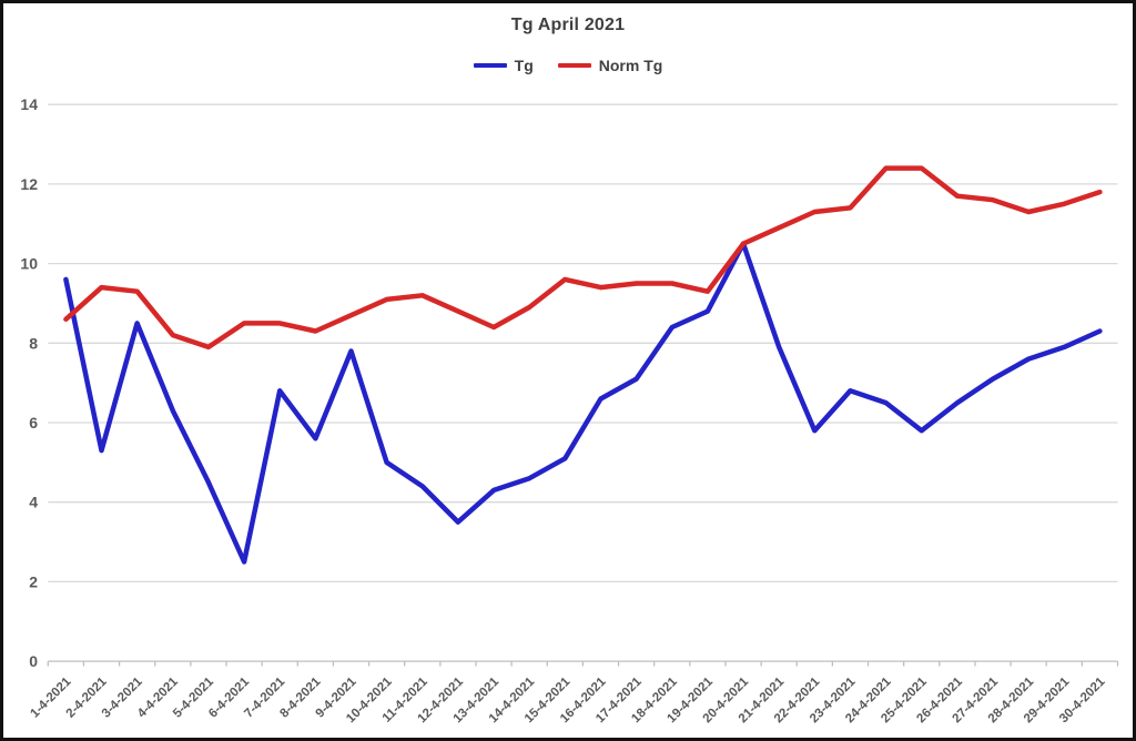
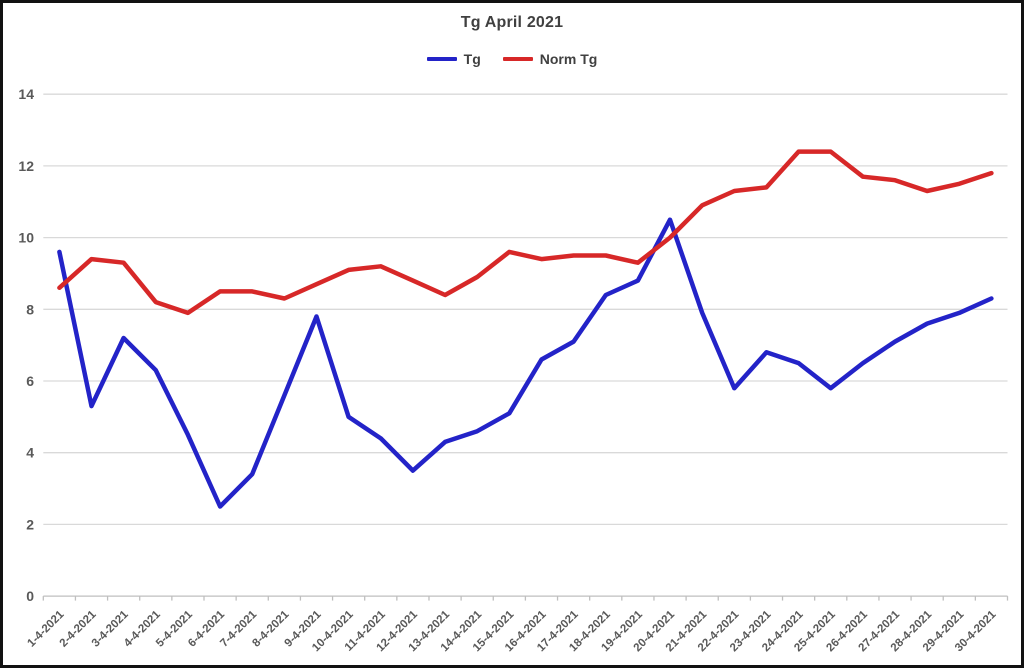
Tg/3-4-2021: 8.5 -> 7.2
Tg/7-4-2021: 6.8 -> 3.4
Norm Tg/20-4-2021: 10.5 -> 10.0
